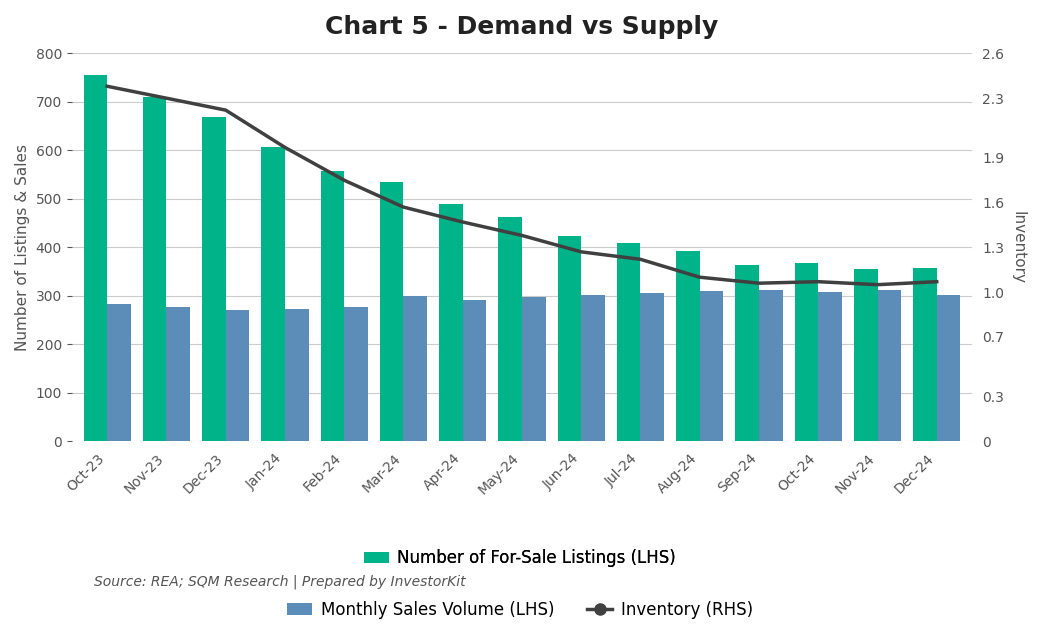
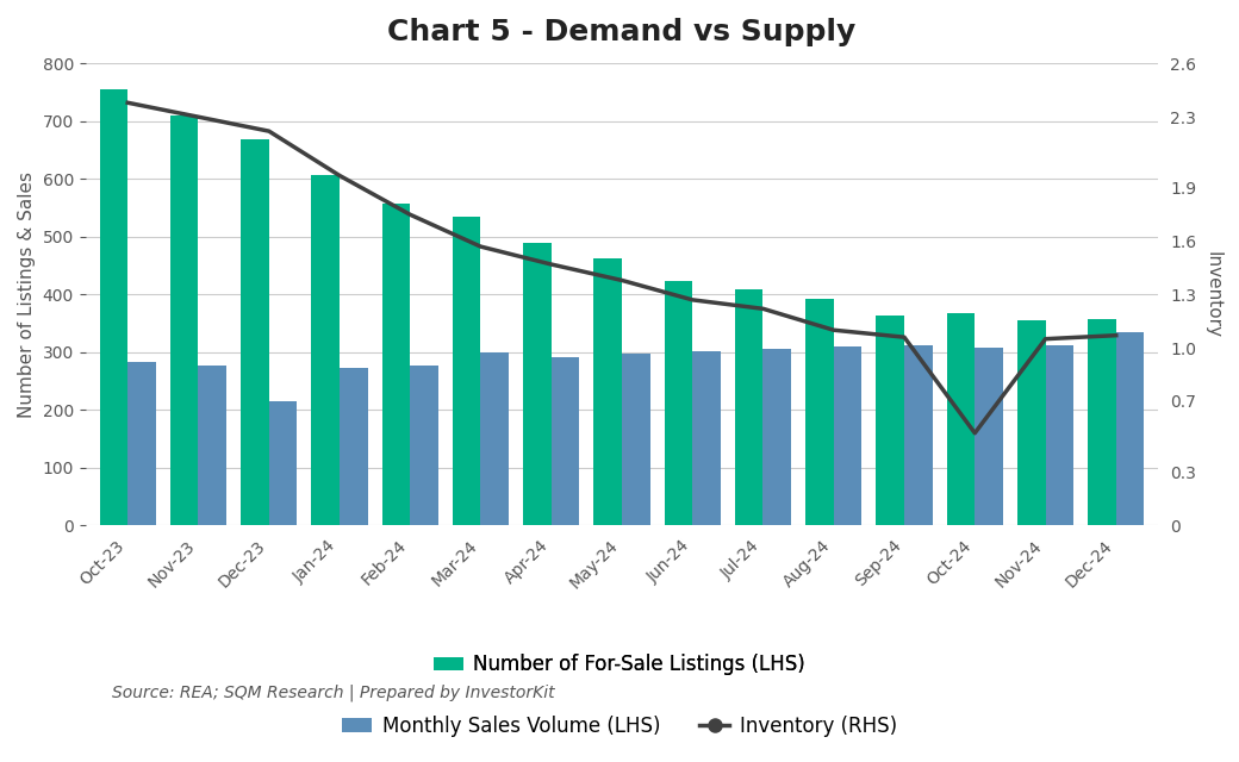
Monthly Sales Volume (LHS)/Dec-23: 271 -> 215
Inventory (RHS)/Oct-24: 1.07 -> 0.52
Monthly Sales Volume (LHS)/Dec-24: 302 -> 335
